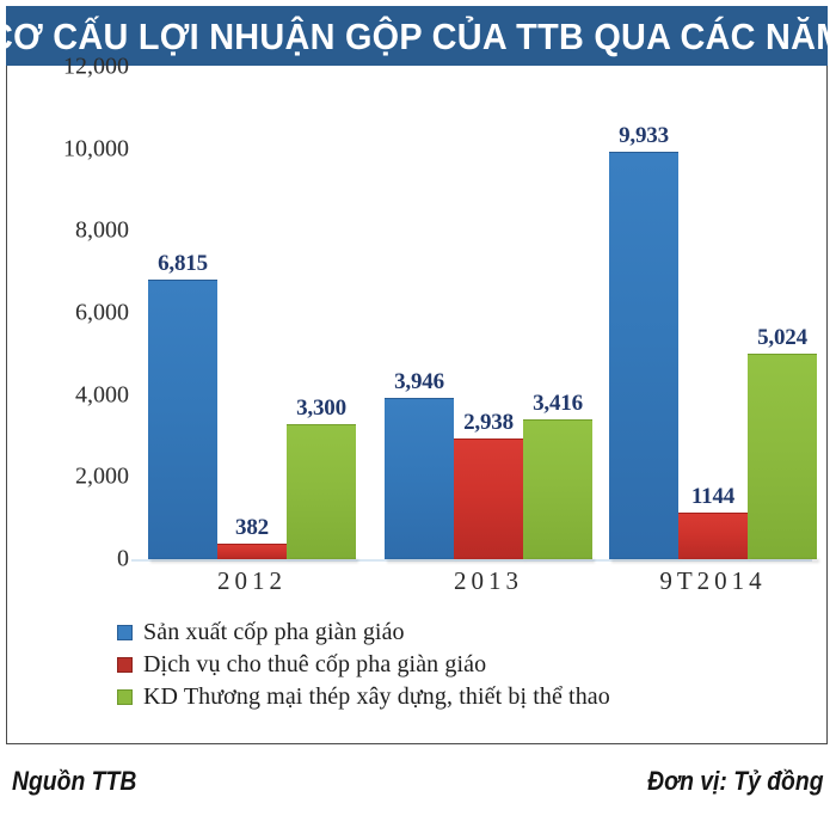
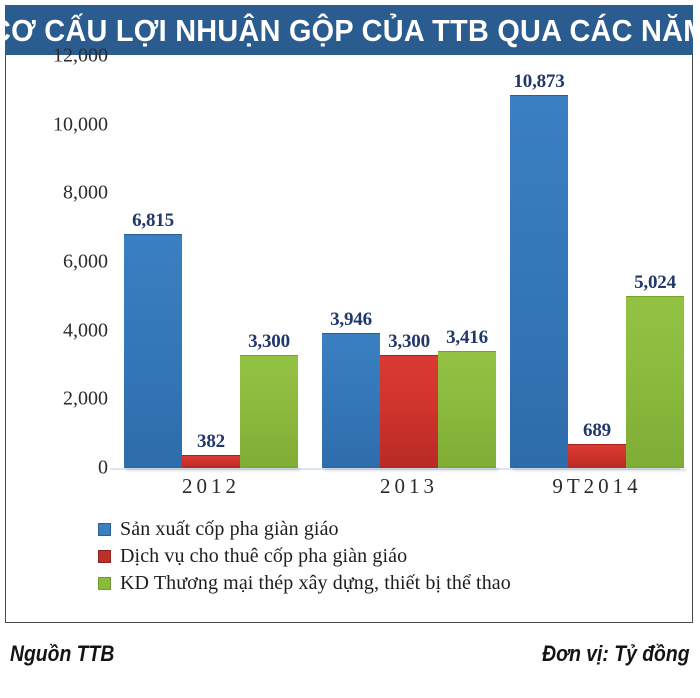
Dịch vụ cho thuê cốp pha giàn giáo/2013: 2,938 -> 3,300
Sản xuất cốp pha giàn giáo/9T2014: 9,933 -> 10,873
Dịch vụ cho thuê cốp pha giàn giáo/9T2014: 1144 -> 689
